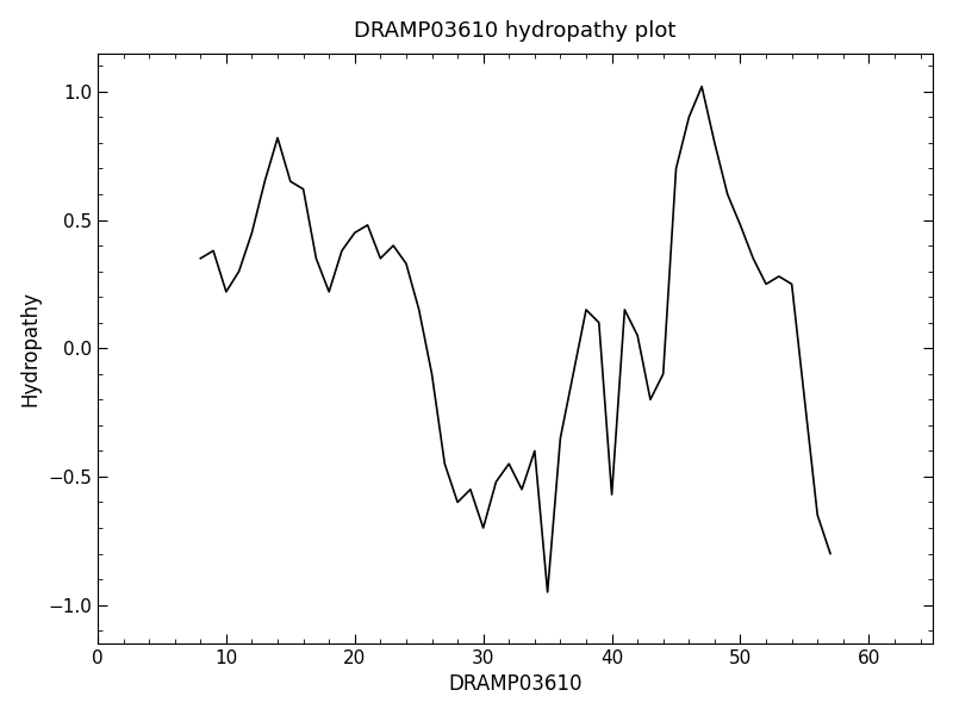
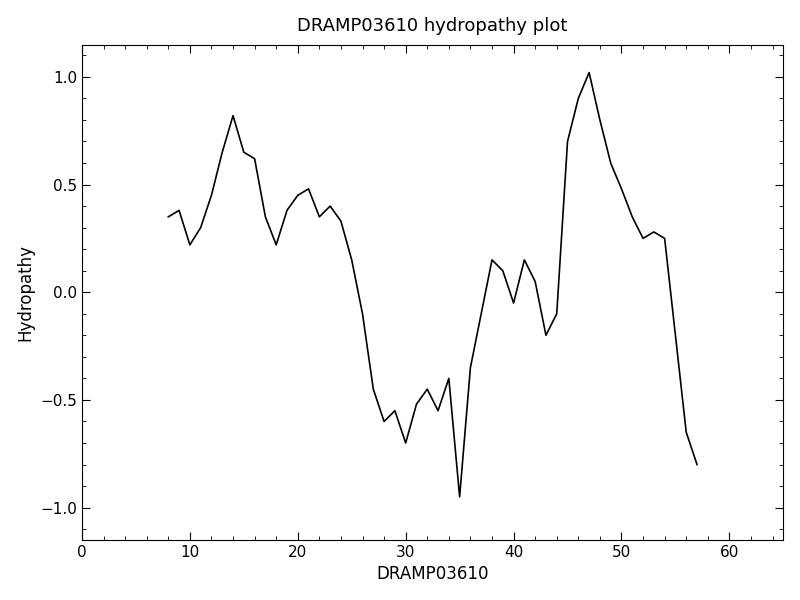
40: -0.57 -> -0.05
